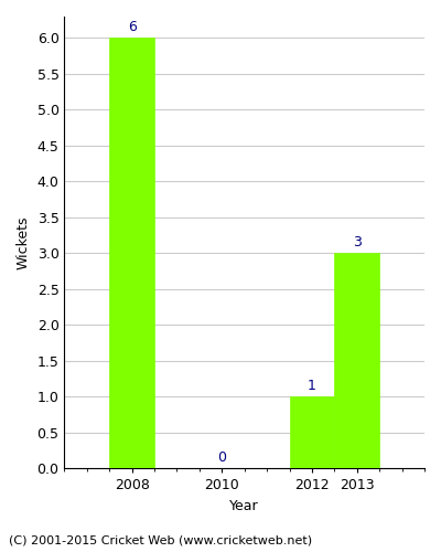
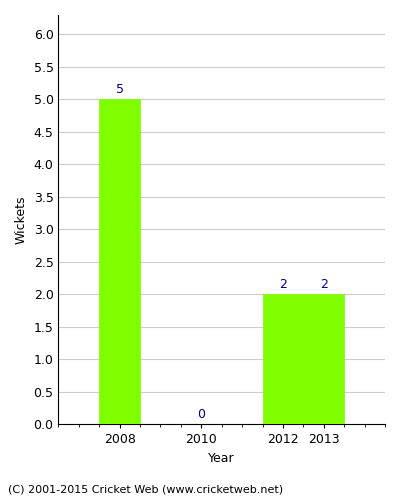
2008: 6 -> 5
2012: 1 -> 2
2013: 3 -> 2
